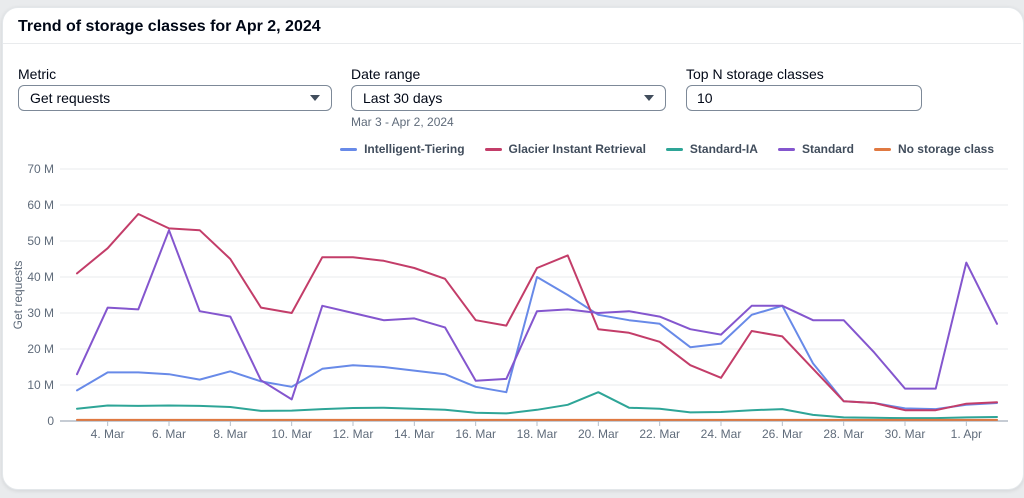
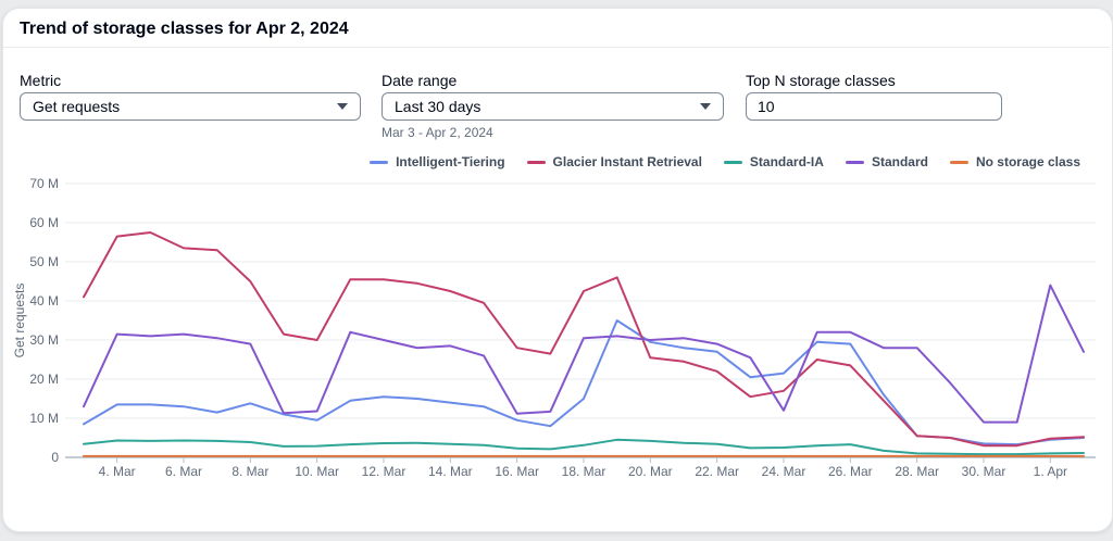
Glacier Instant Retrieval/4. Mar: 48M -> 56M
Standard/6. Mar: 53M -> 32M
Standard/10. Mar: 6M -> 12M
Intelligent-Tiering/18. Mar: 40M -> 15M
Standard-IA/20. Mar: 8M -> 4M
Glacier Instant Retrieval/24. Mar: 12M -> 17M
Standard/24. Mar: 24M -> 12M
Intelligent-Tiering/26. Mar: 32M -> 29M
